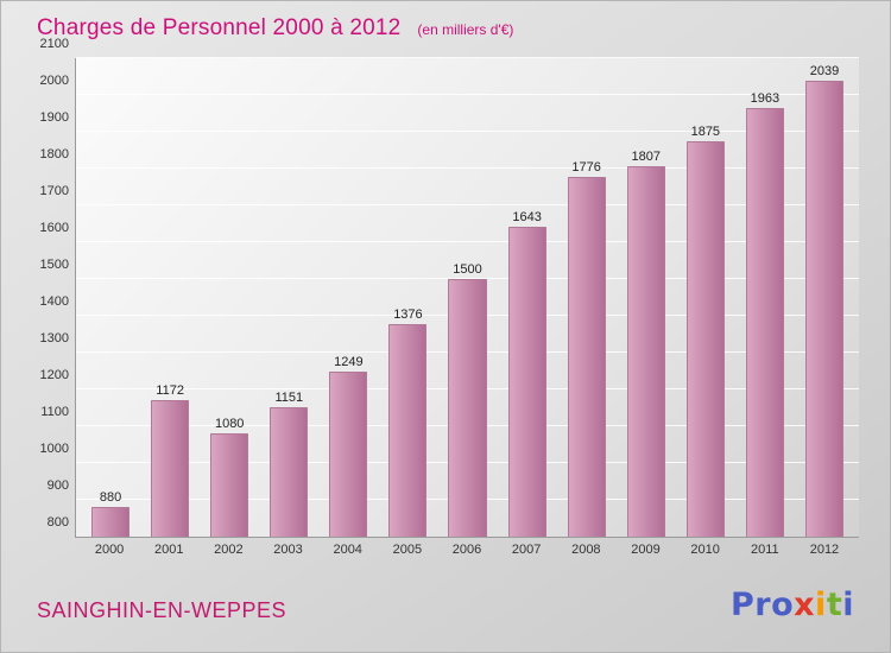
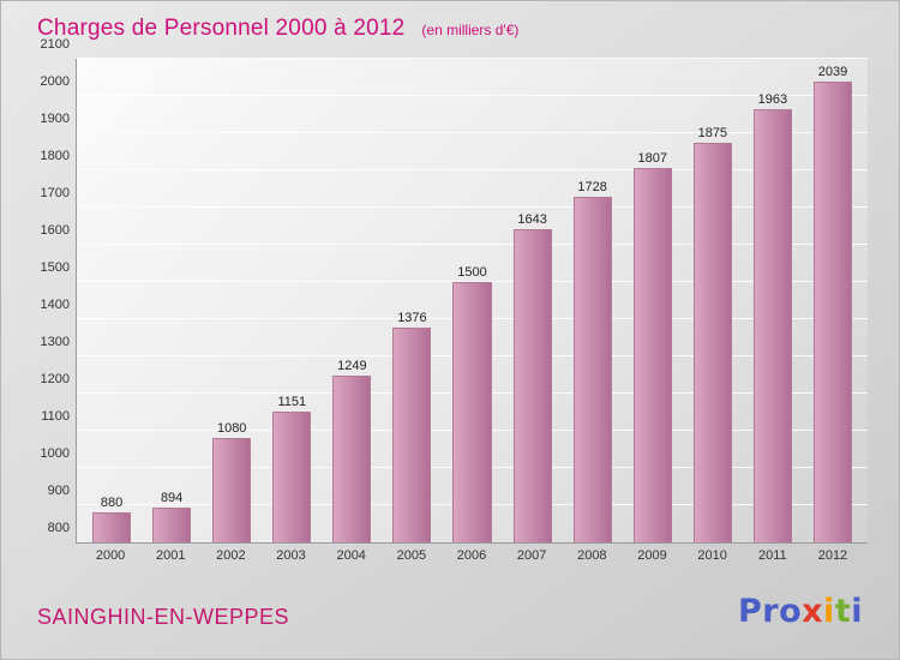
2001: 1172 -> 894
2008: 1776 -> 1728
